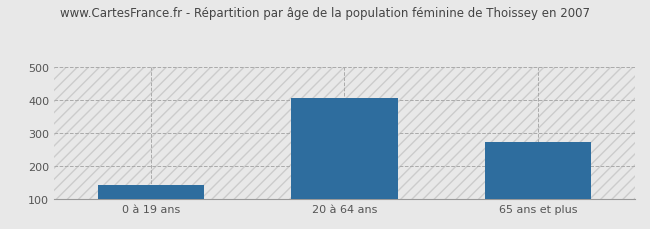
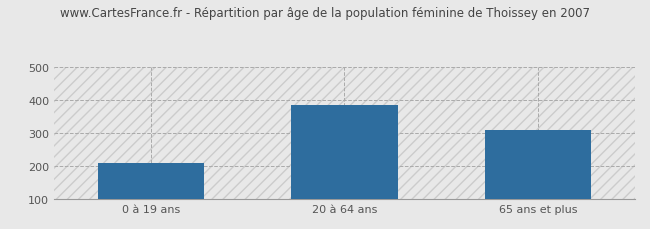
0 à 19 ans: 143 -> 210
20 à 64 ans: 405 -> 385
65 ans et plus: 273 -> 310
